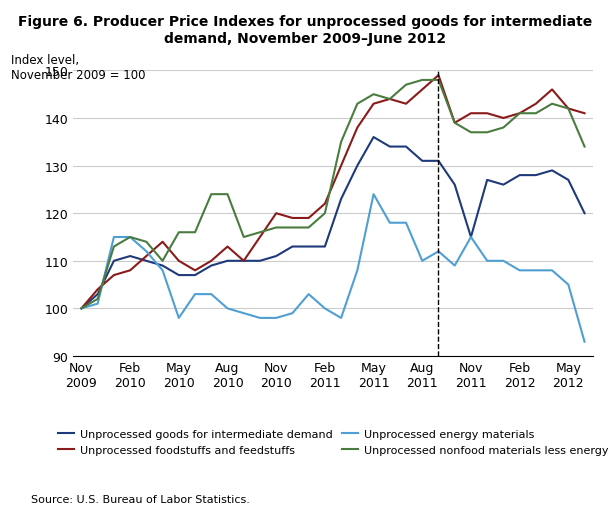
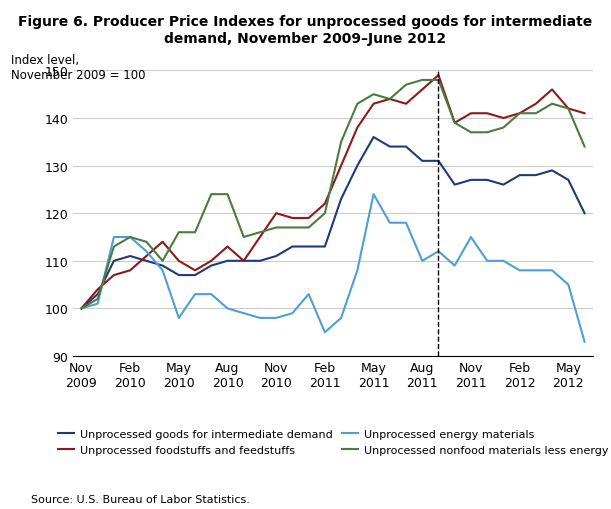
Unprocessed energy materials/Feb 2011: 100 -> 95
Unprocessed goods for intermediate demand/Nov 2011: 115 -> 127
